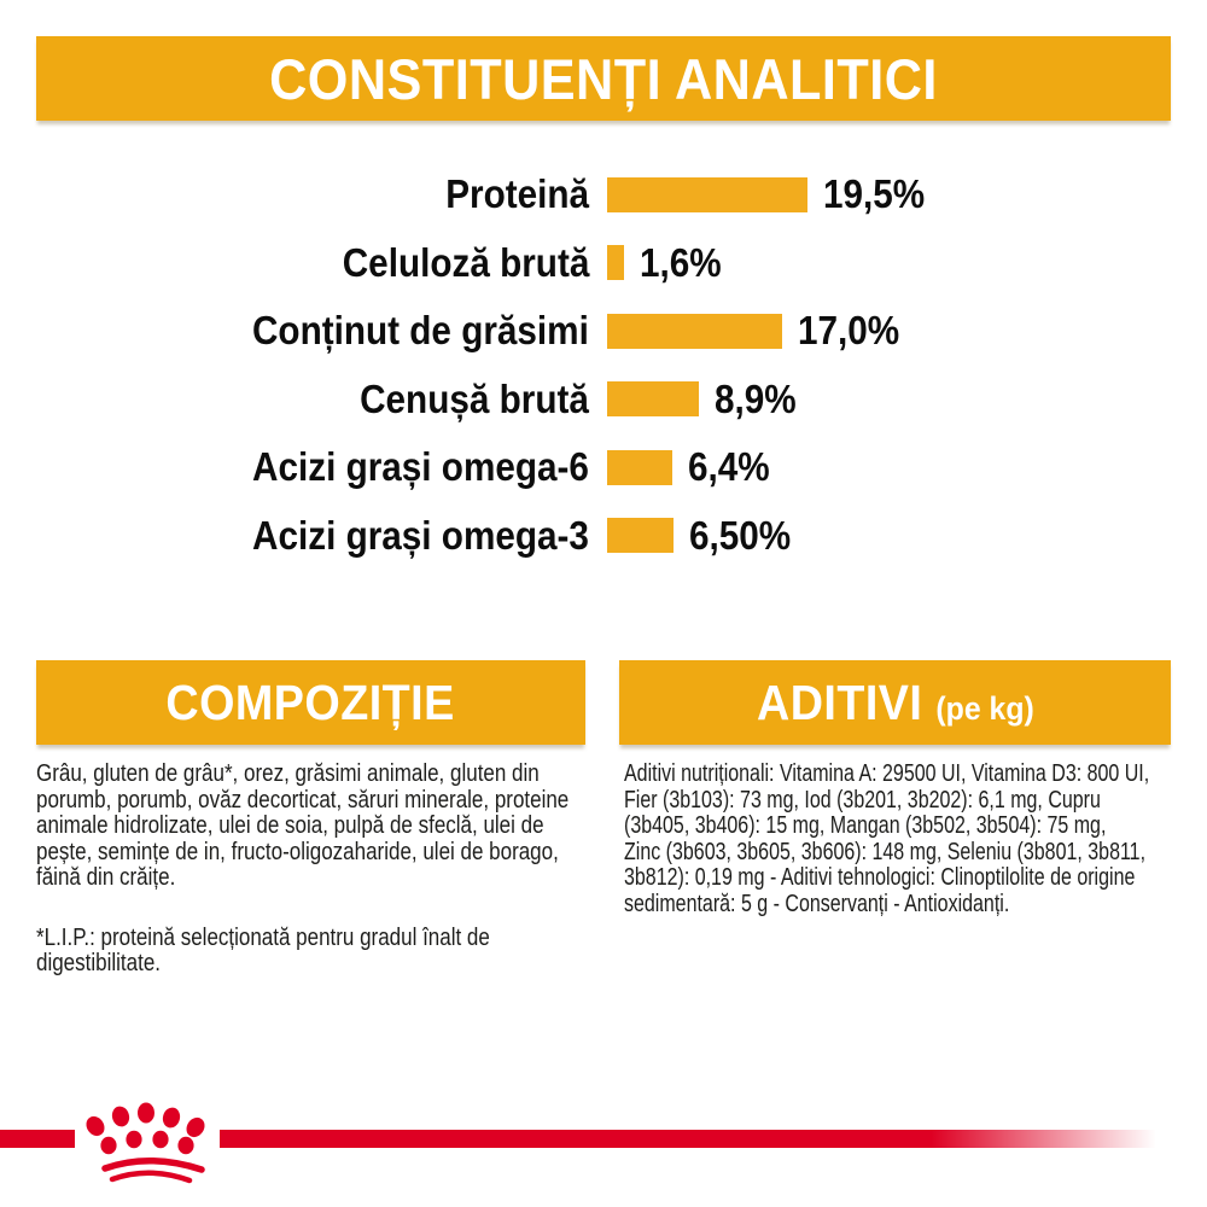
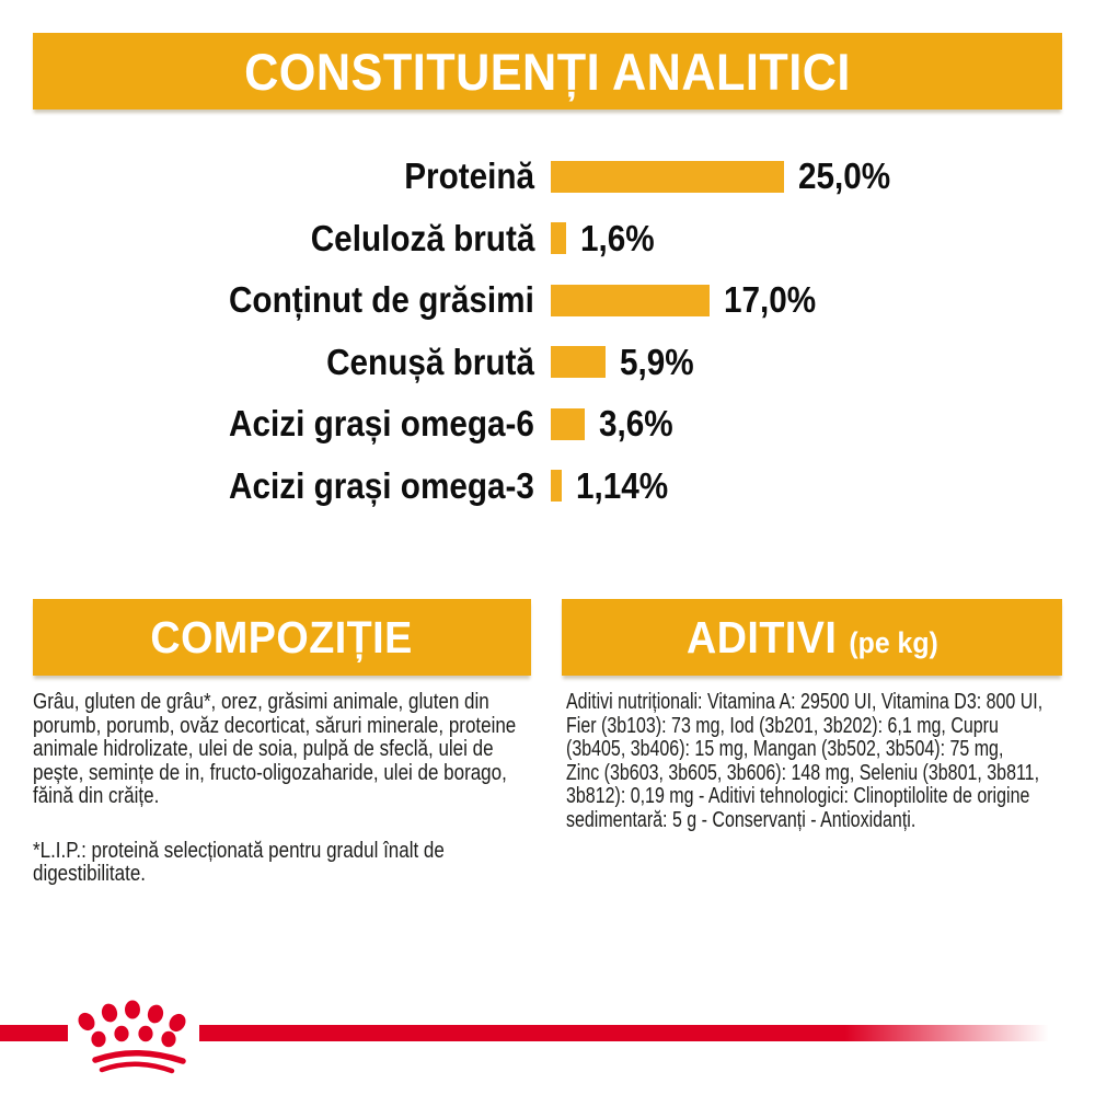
Proteină: 19,5% -> 25,0%
Cenușă brută: 8,9% -> 5,9%
Acizi grași omega-6: 6,4% -> 3,6%
Acizi grași omega-3: 6,50% -> 1,14%
